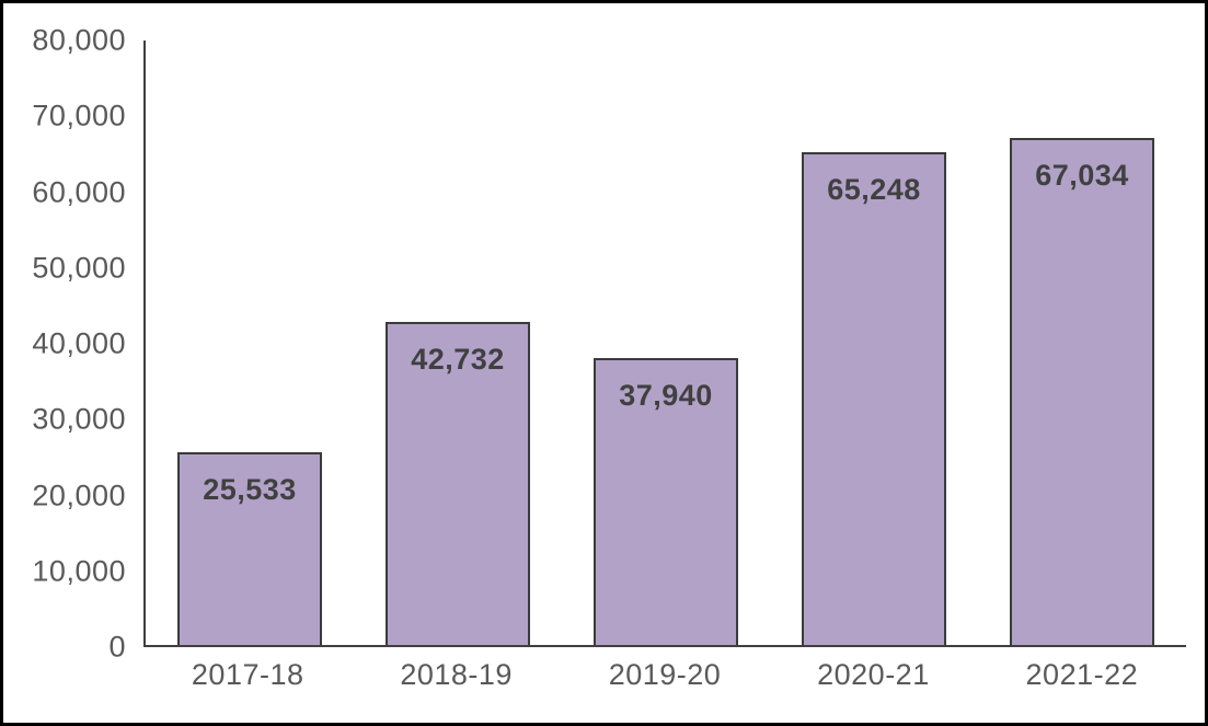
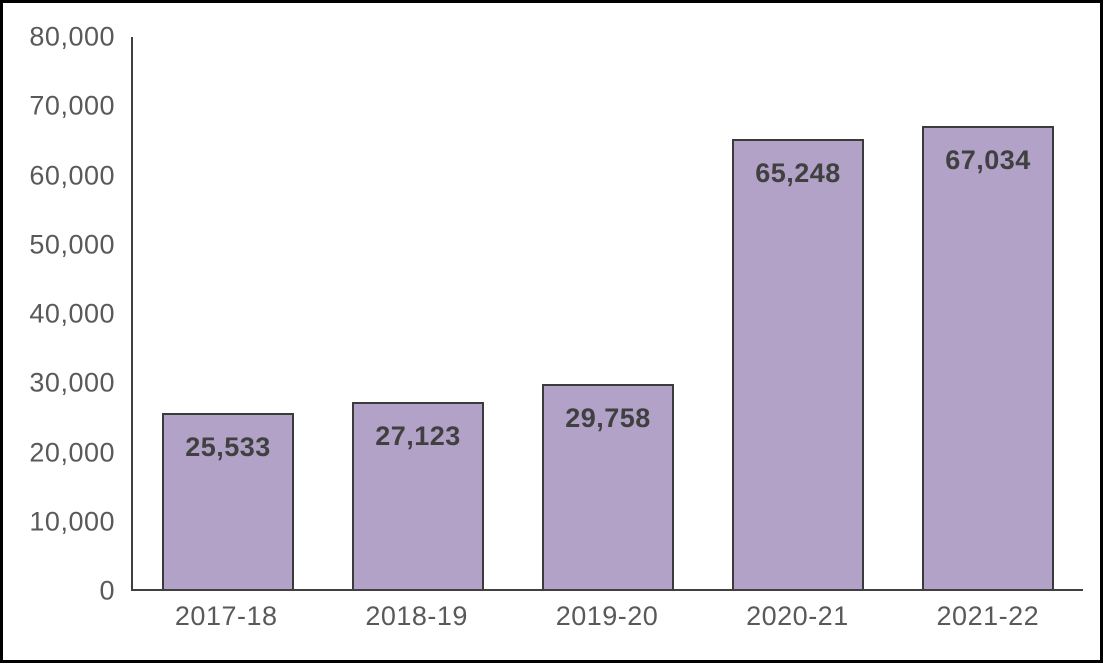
2018-19: 42,732 -> 27,123
2019-20: 37,940 -> 29,758
